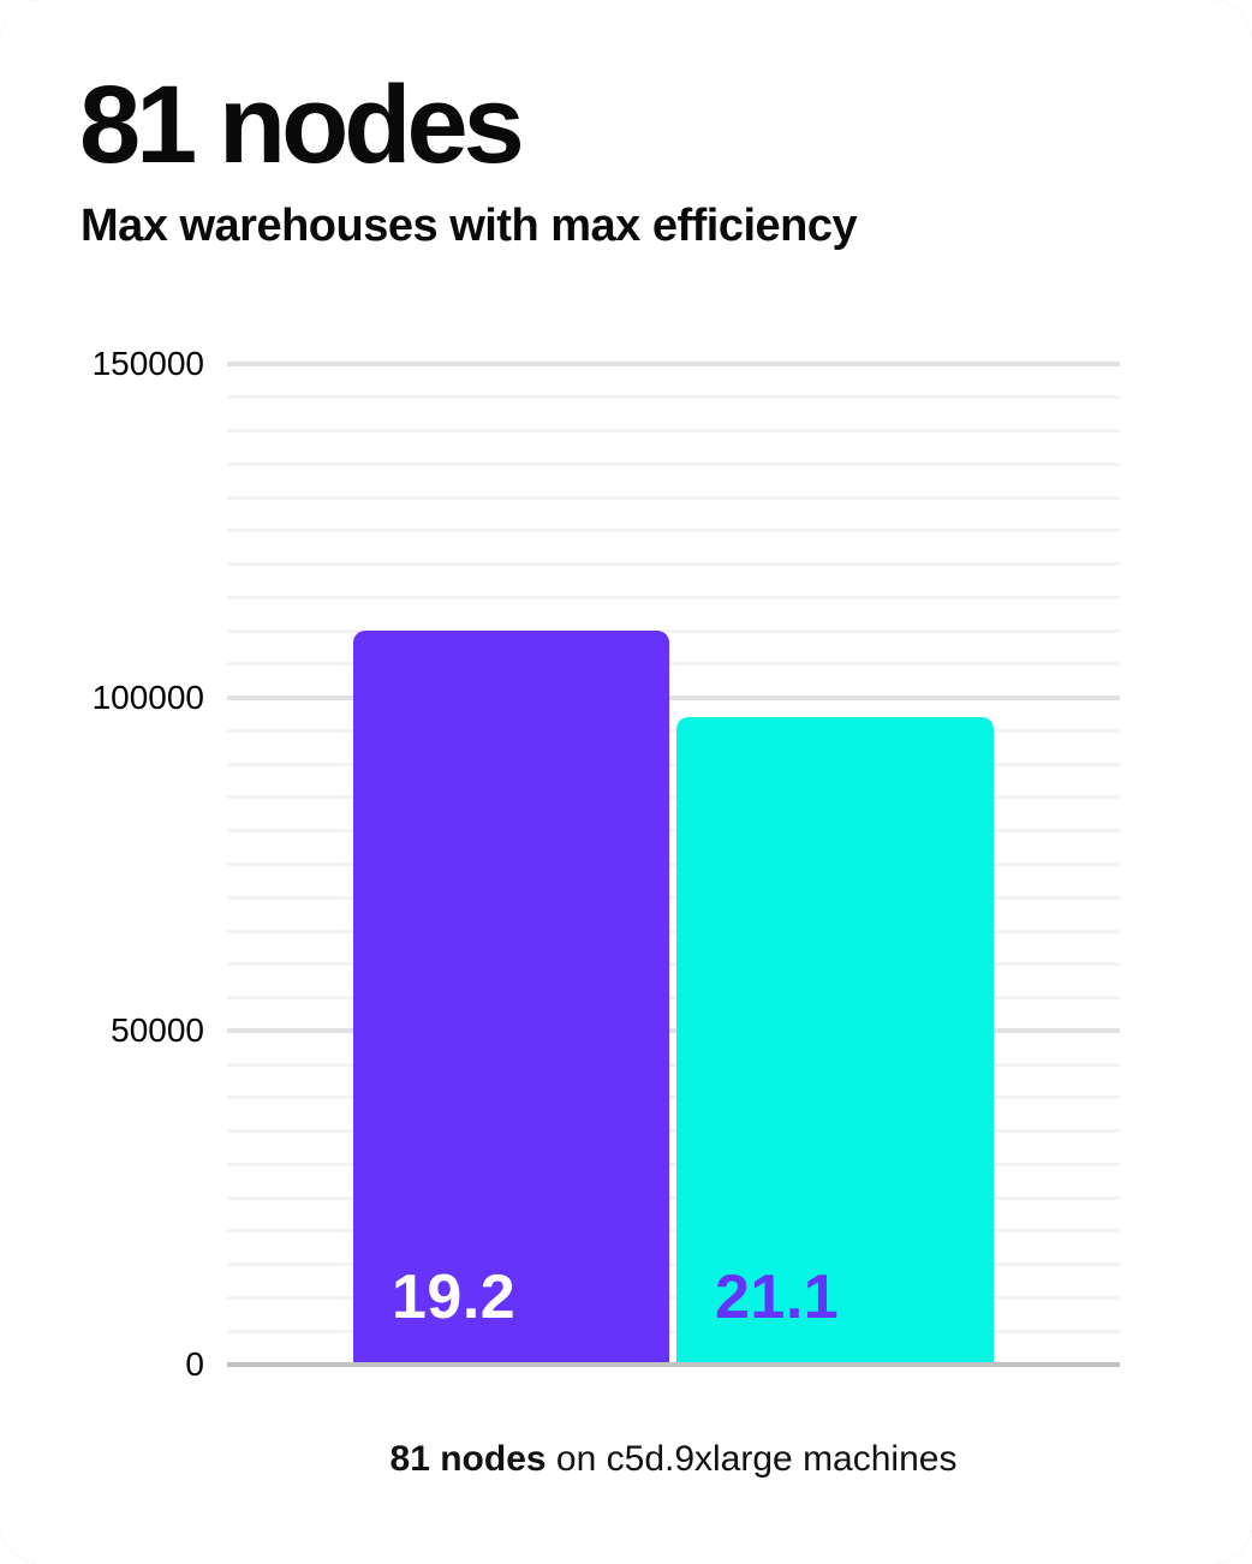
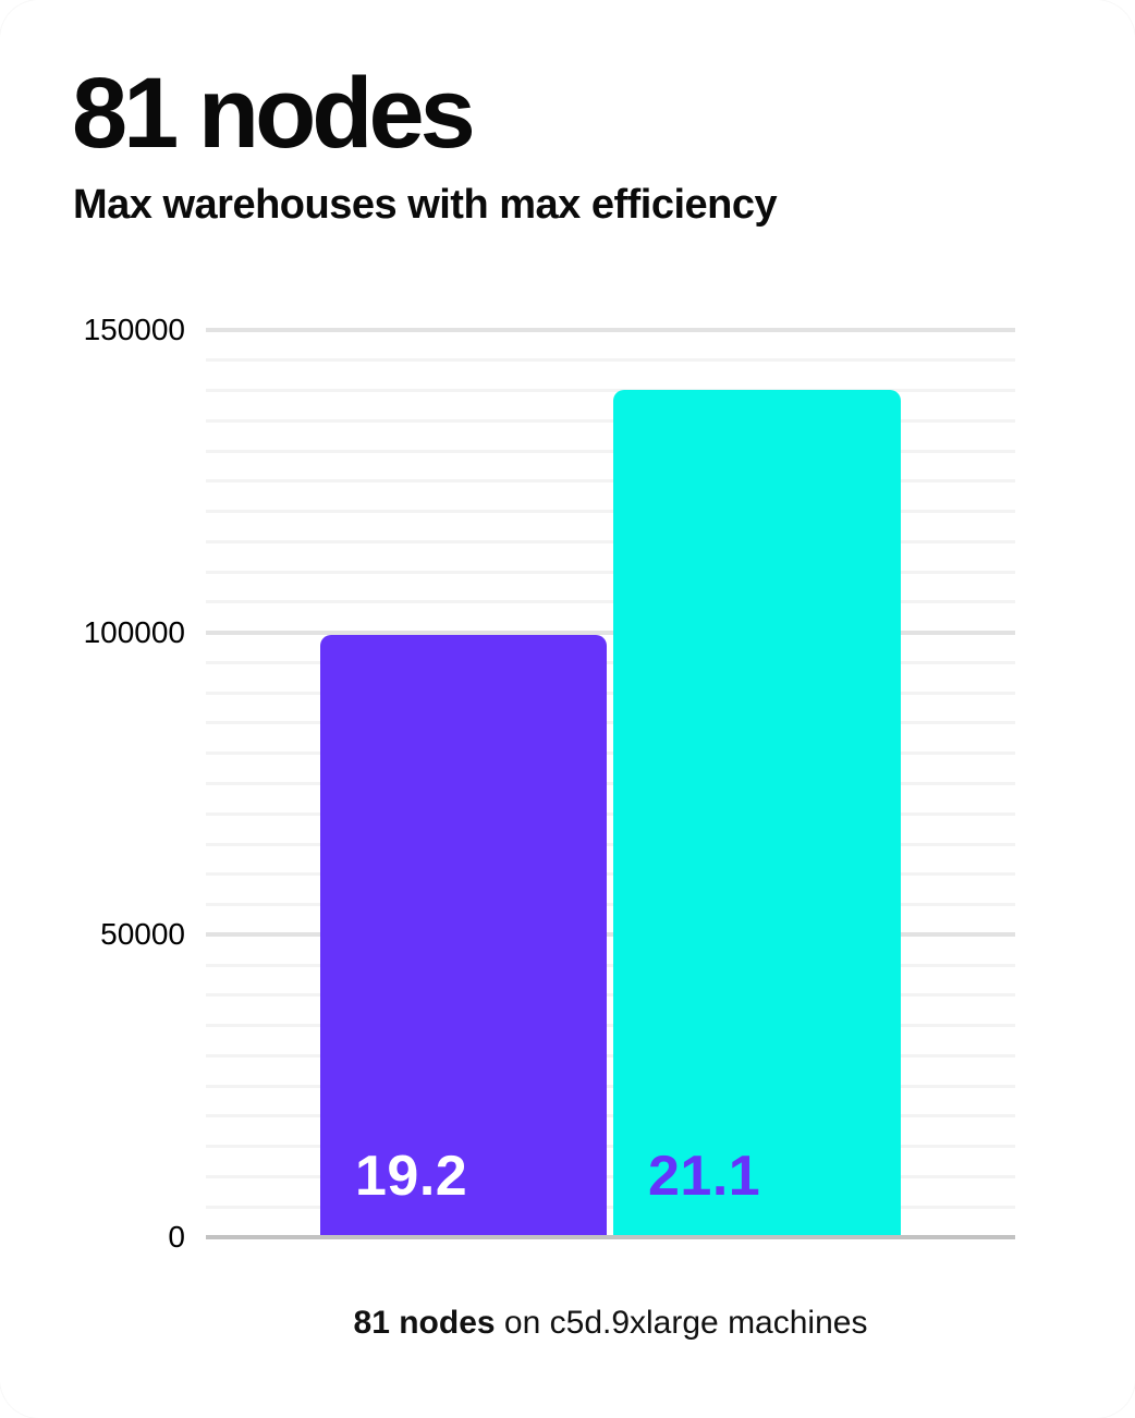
19.2: 110000 -> 100000
21.1: 97000 -> 140000
